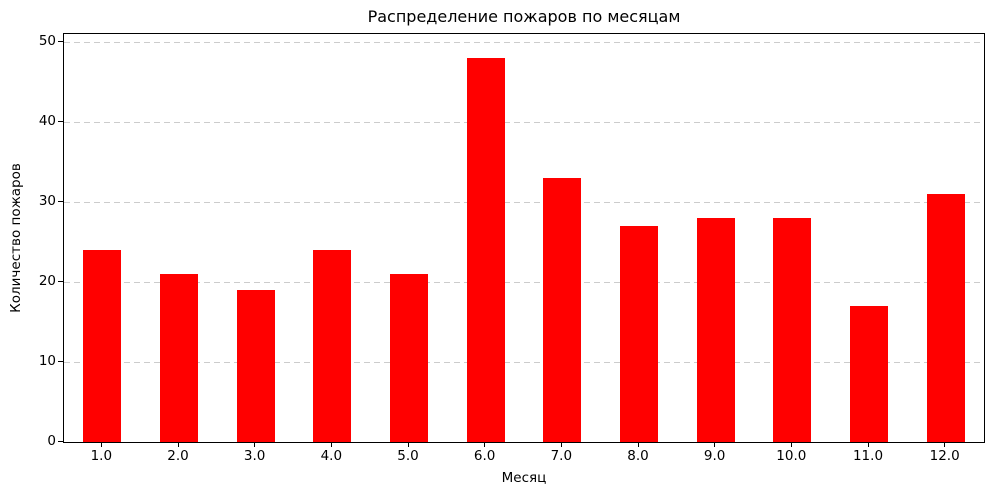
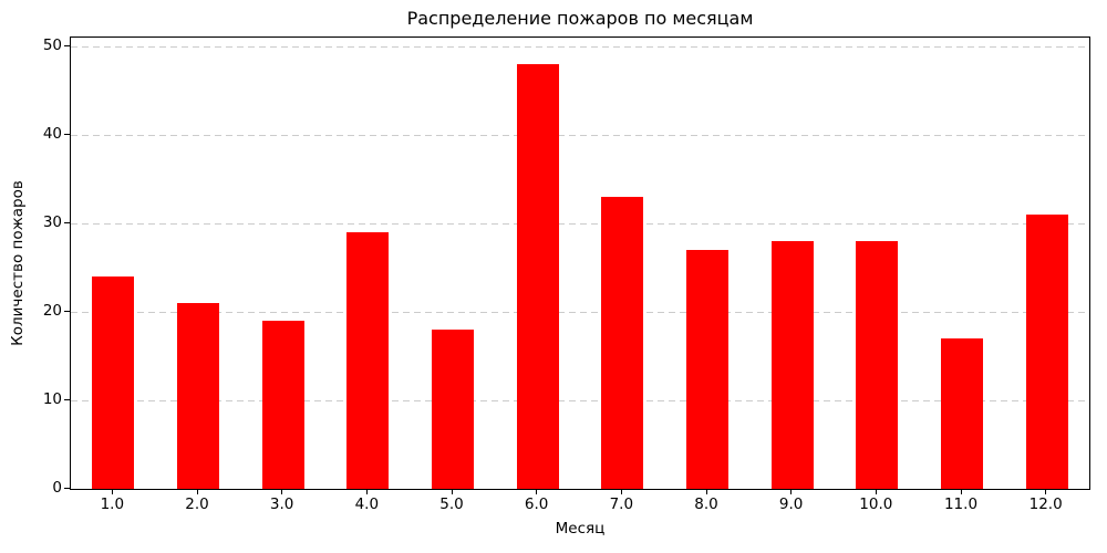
4.0: 24 -> 29
5.0: 21 -> 18
